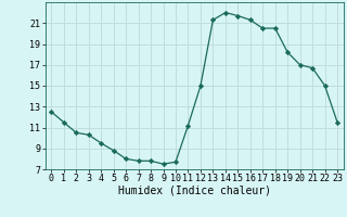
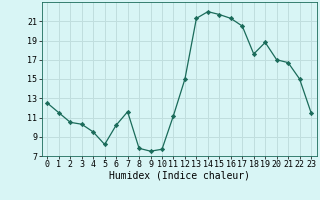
5: 8.8 -> 8.2
6: 8.0 -> 10.2
7: 7.8 -> 11.6
18: 20.5 -> 17.6
19: 18.2 -> 18.8
